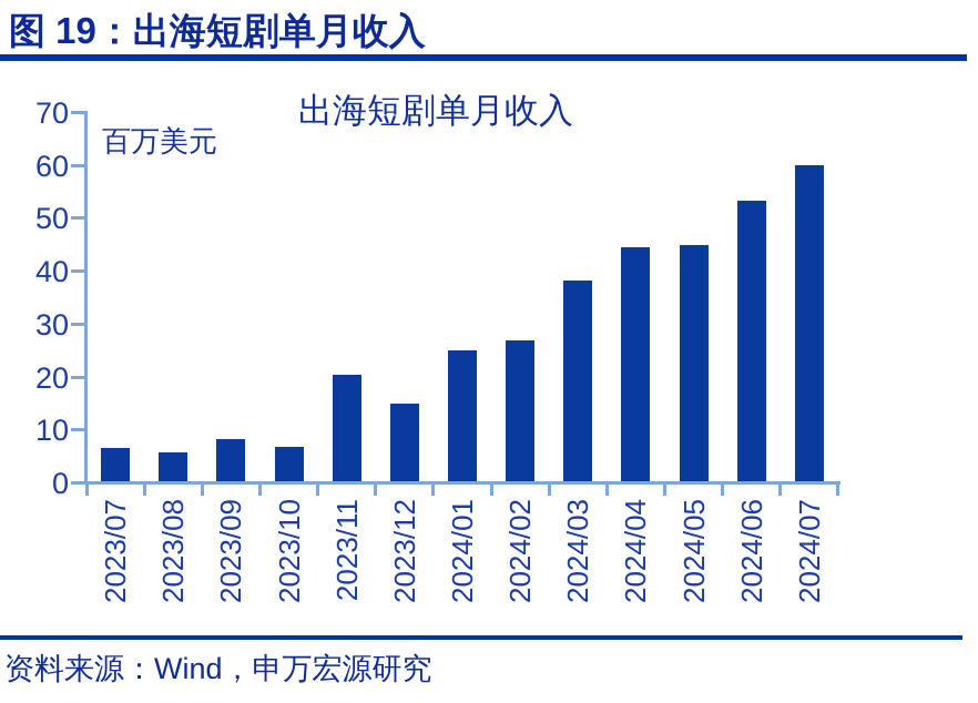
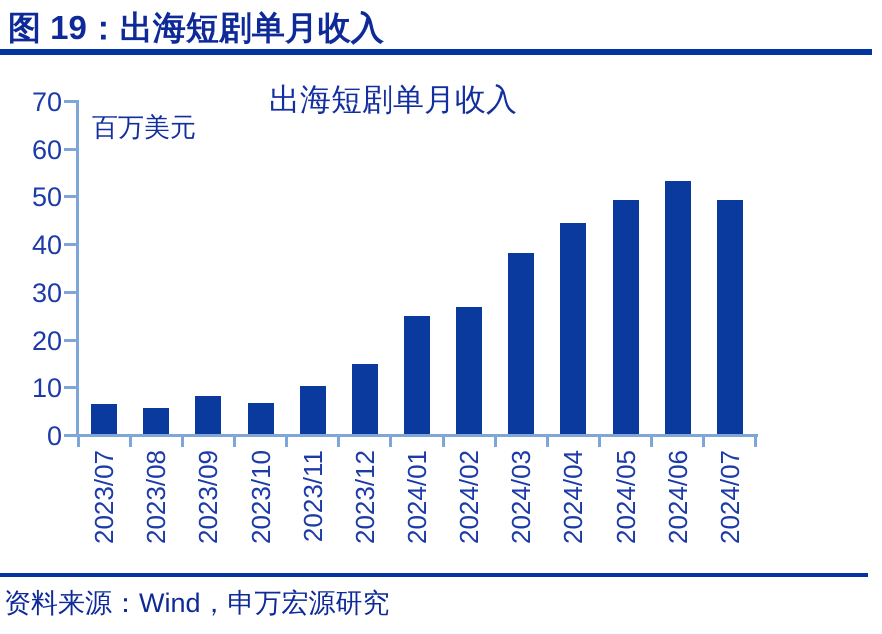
2023/11: 20 -> 10
2024/05: 45 -> 49
2024/07: 60 -> 49
